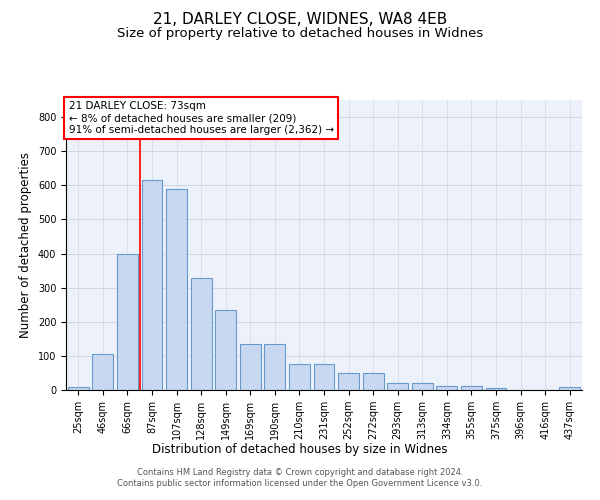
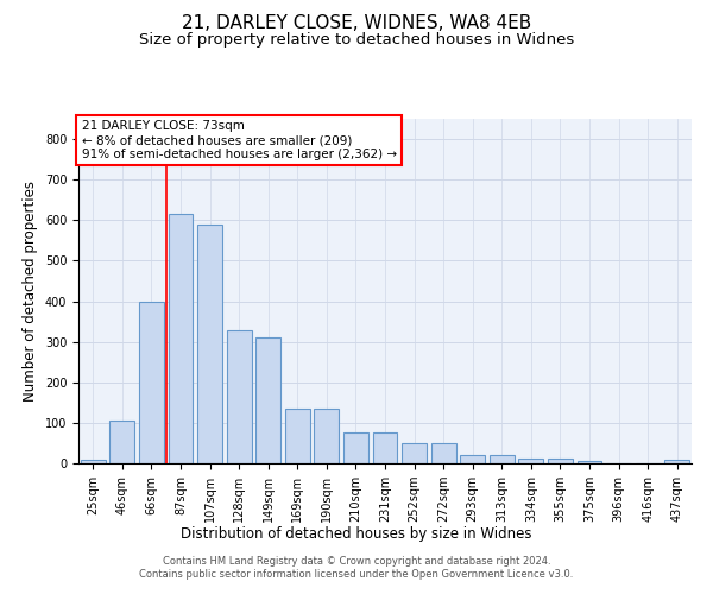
149sqm: 235 -> 310
